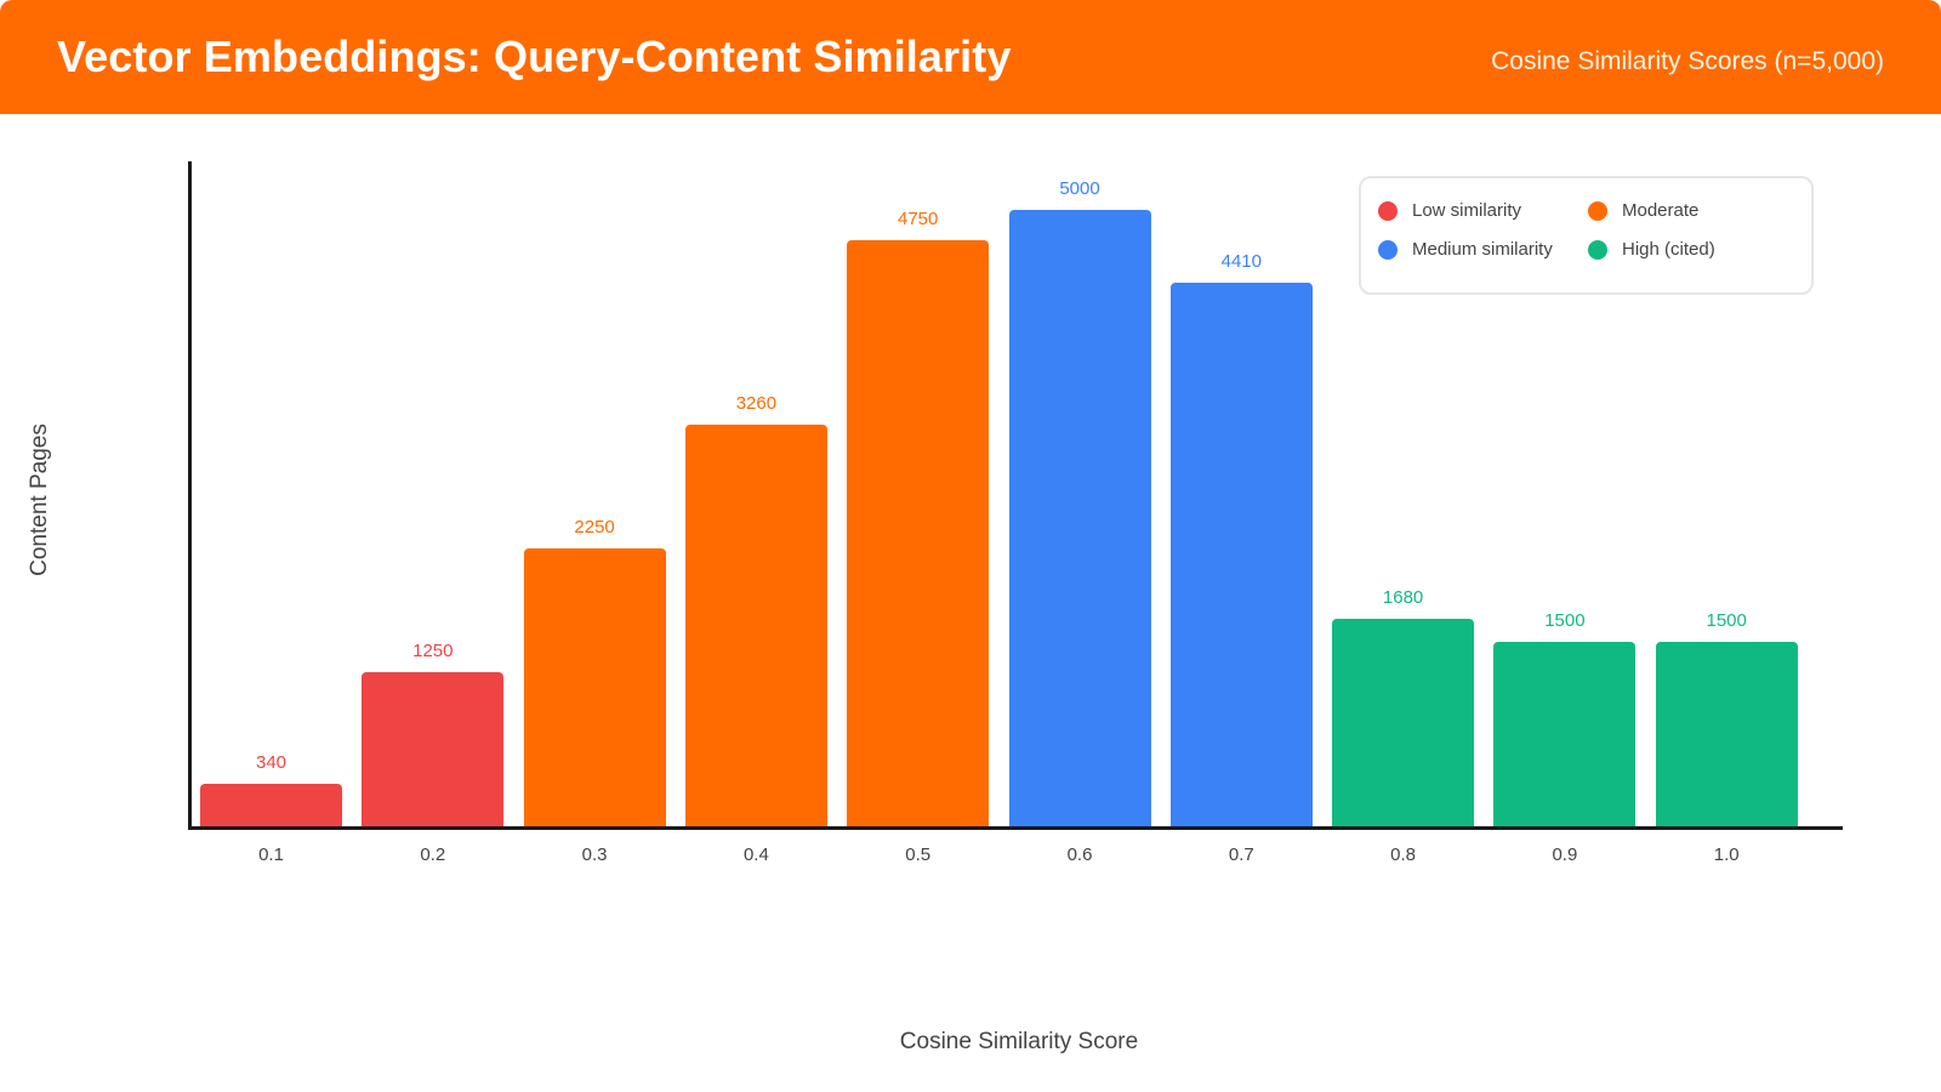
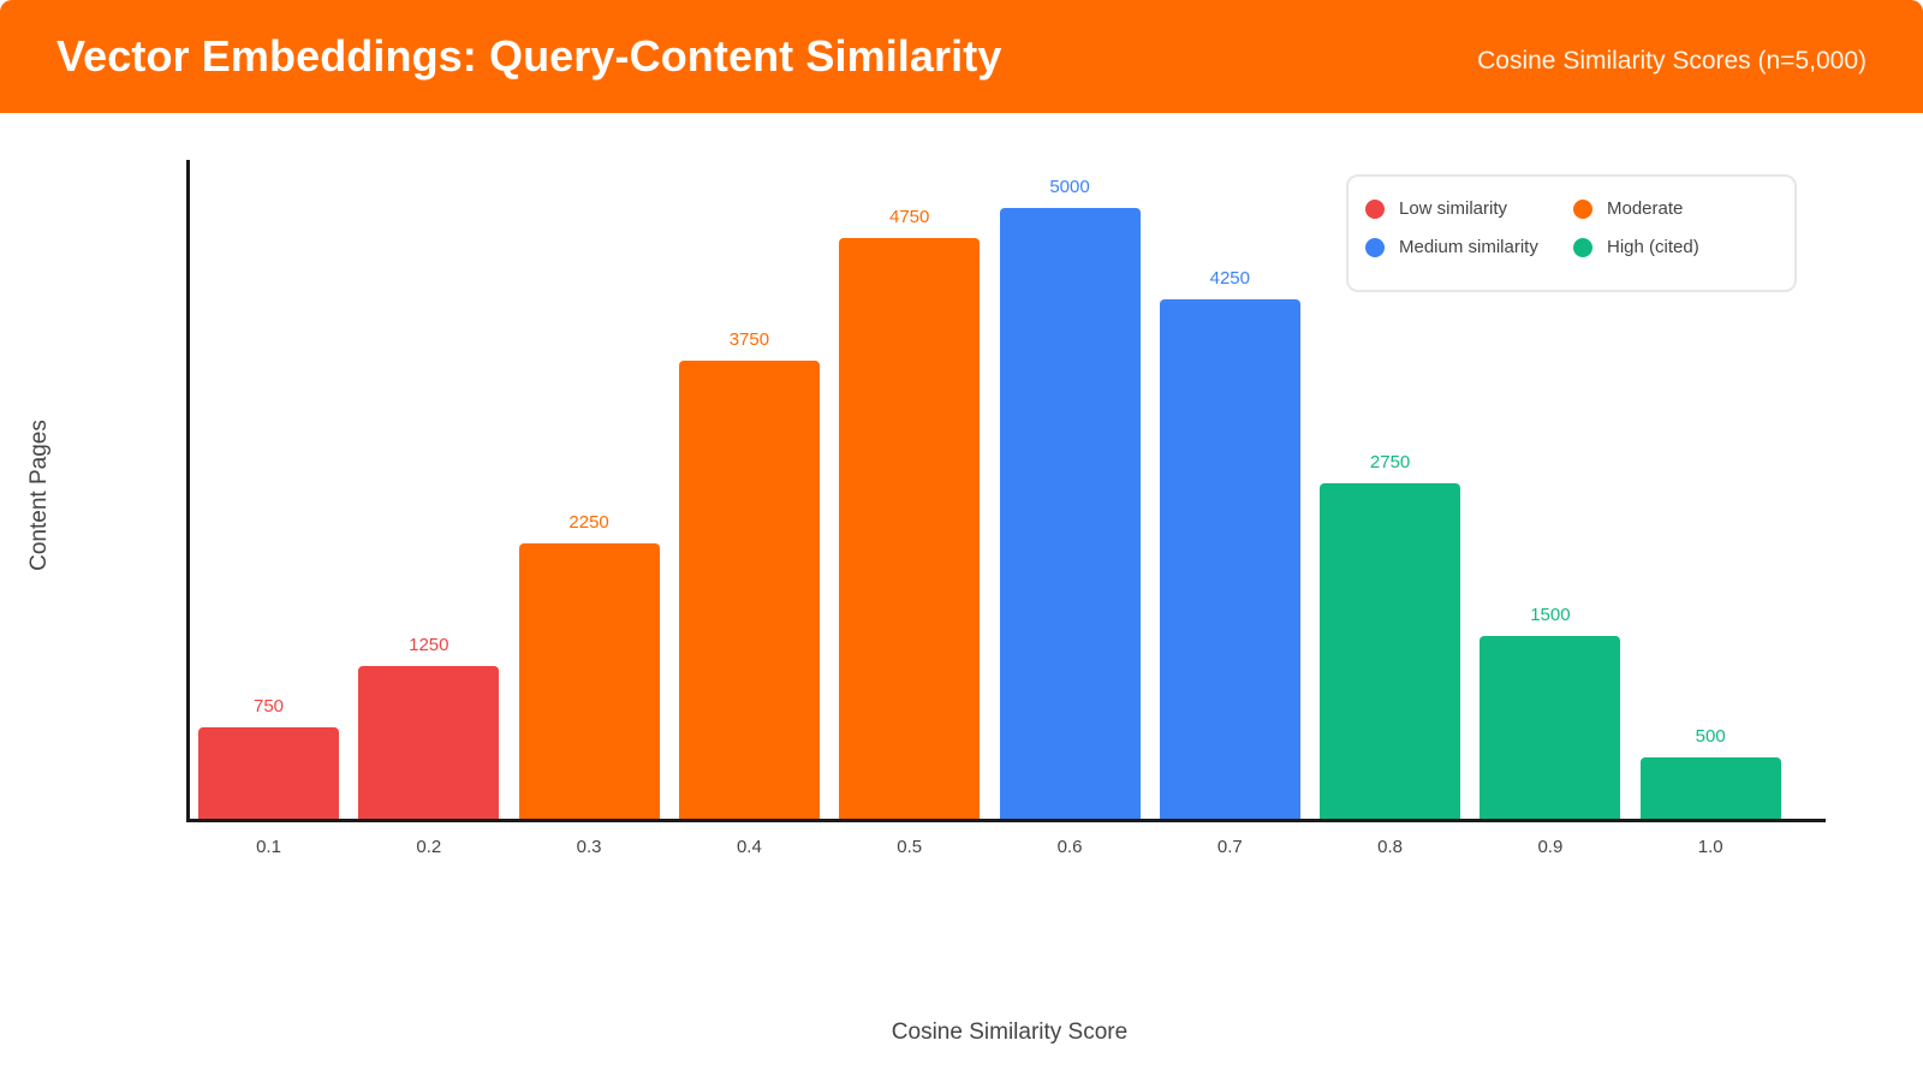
0.1: 340 -> 750
0.4: 3260 -> 3750
0.7: 4410 -> 4250
0.8: 1680 -> 2750
1.0: 1500 -> 500
